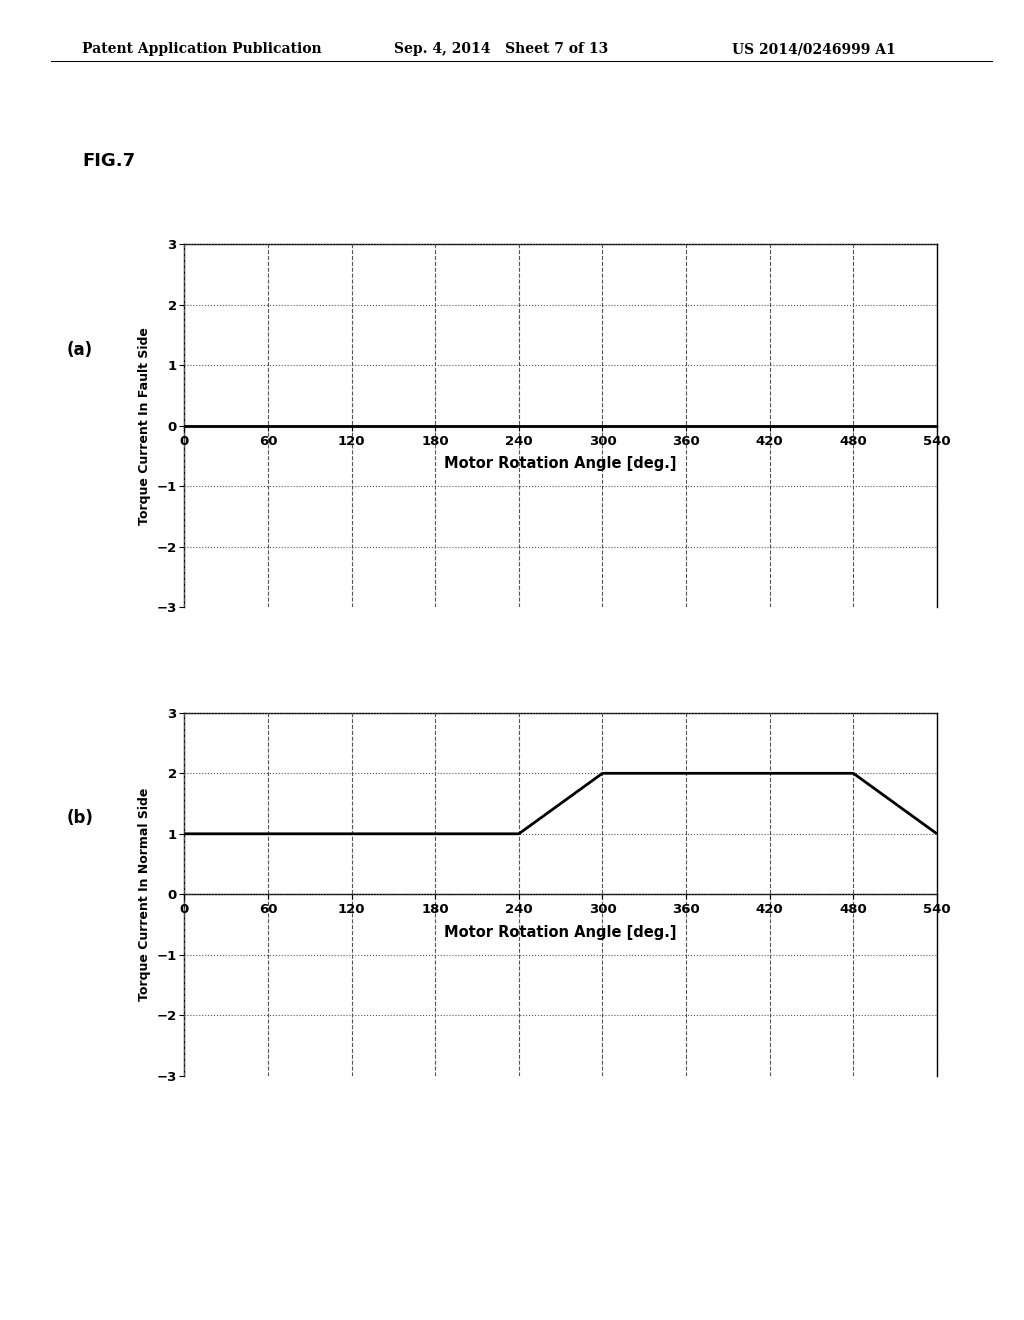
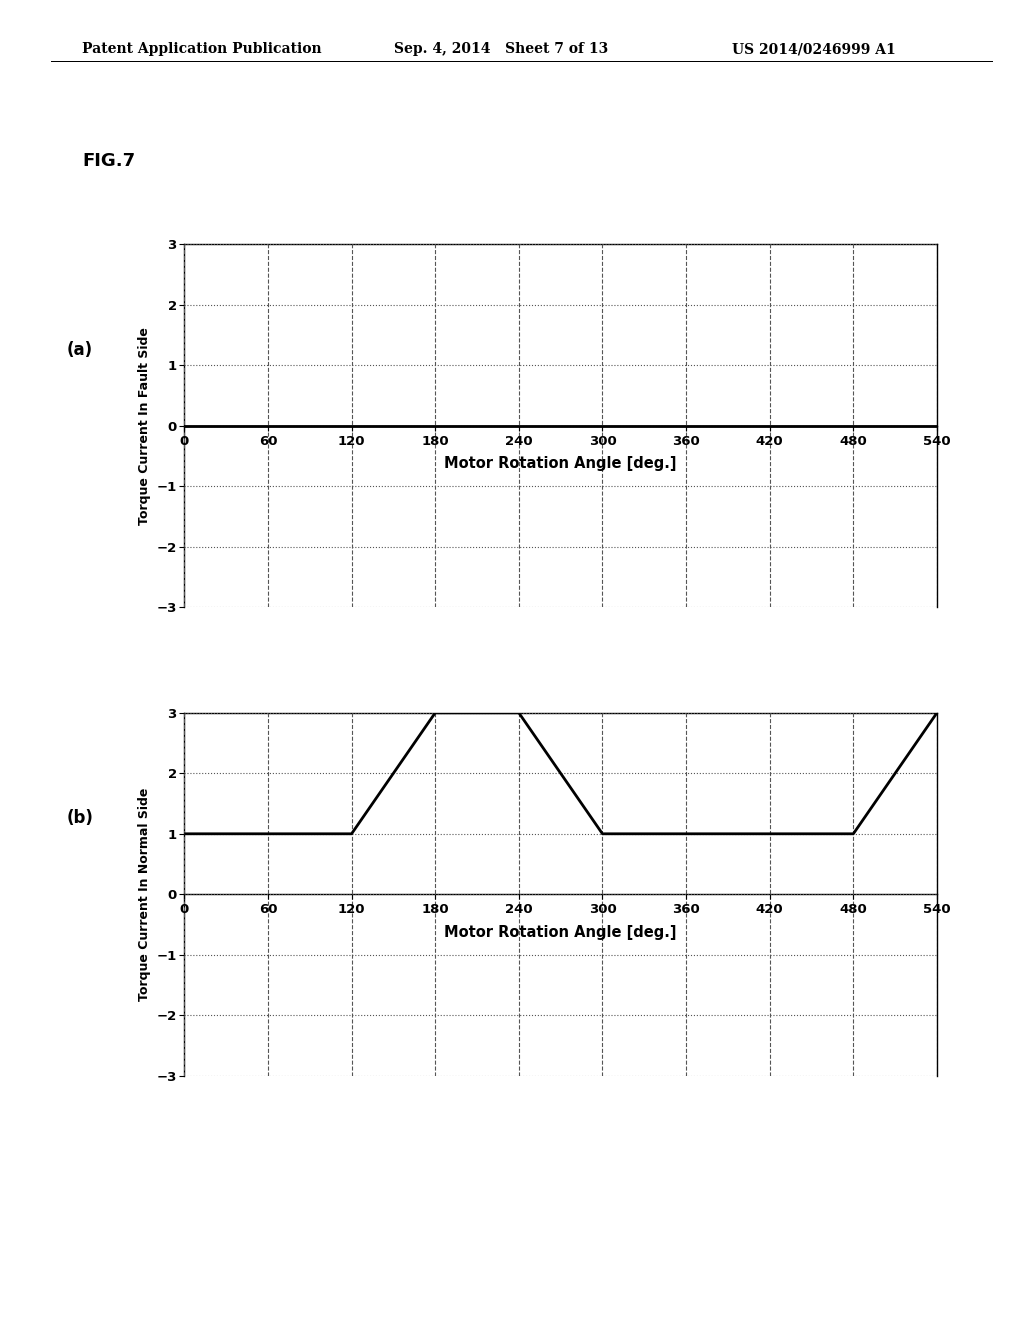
180: 1 -> 3
240: 1 -> 3
300: 2 -> 1
480: 2 -> 1
540: 1 -> 3
